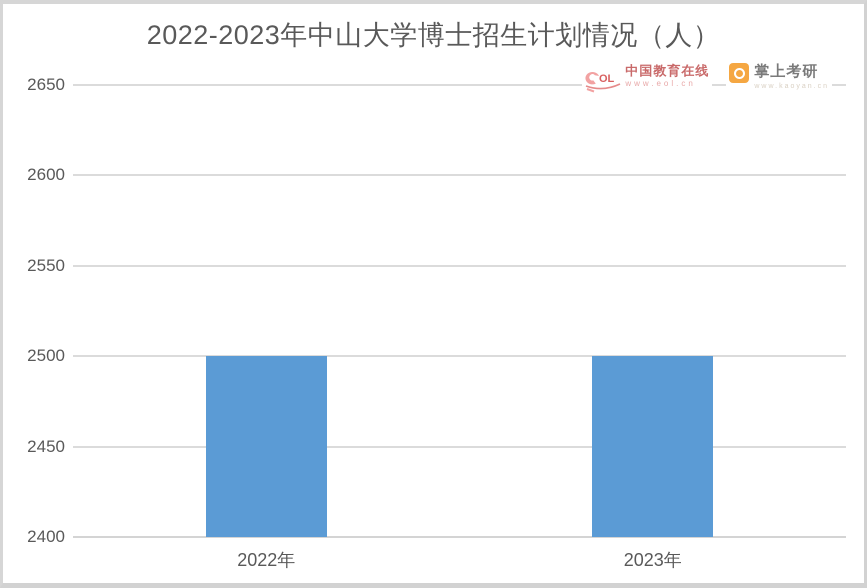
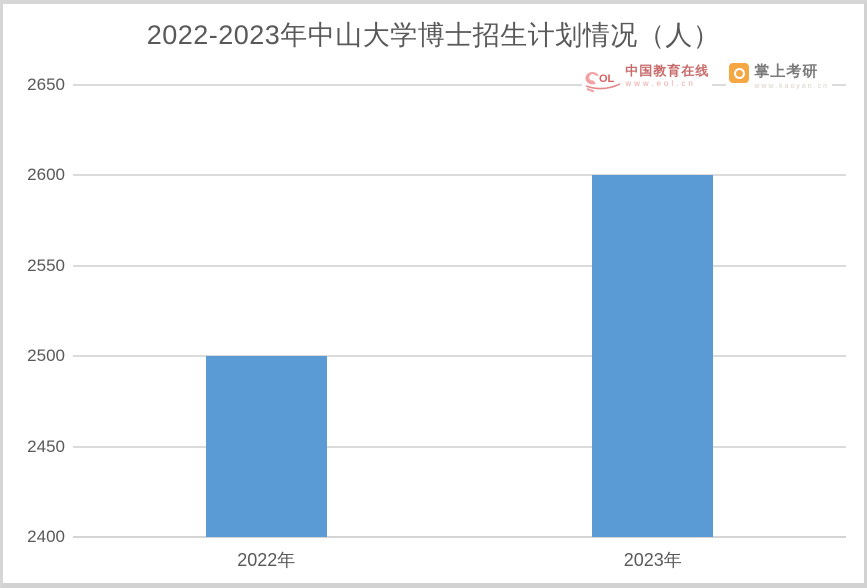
2023年: 2500 -> 2600
